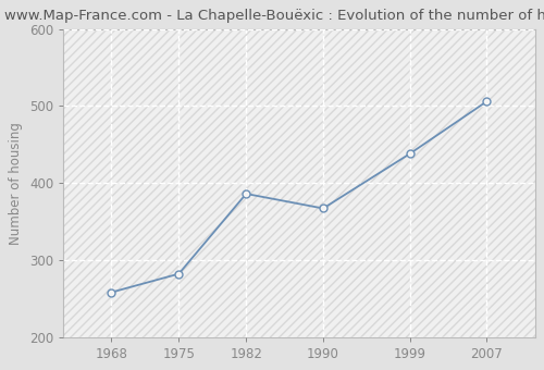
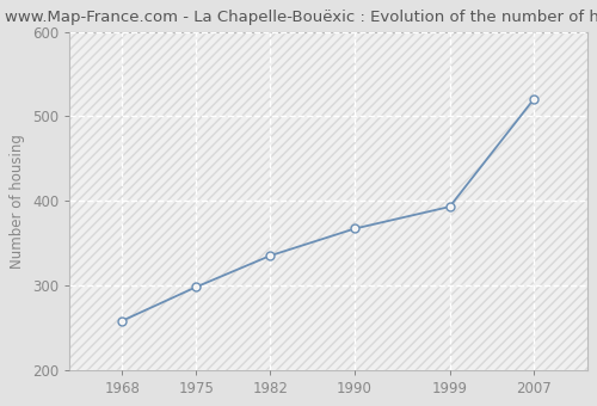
1975: 282 -> 298
1982: 386 -> 335
1999: 438 -> 393
2007: 506 -> 521
